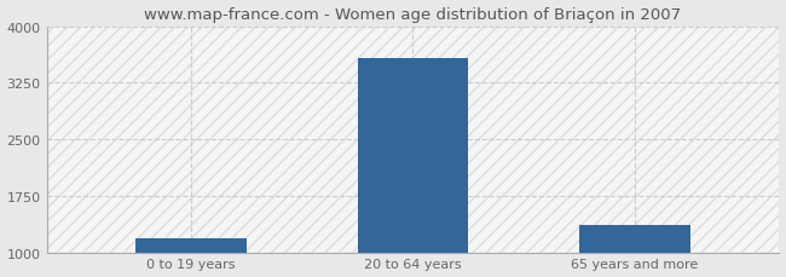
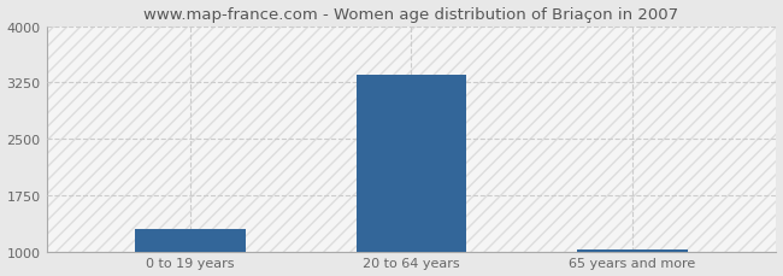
0 to 19 years: 1180 -> 1300
20 to 64 years: 3580 -> 3350
65 years and more: 1360 -> 1030
